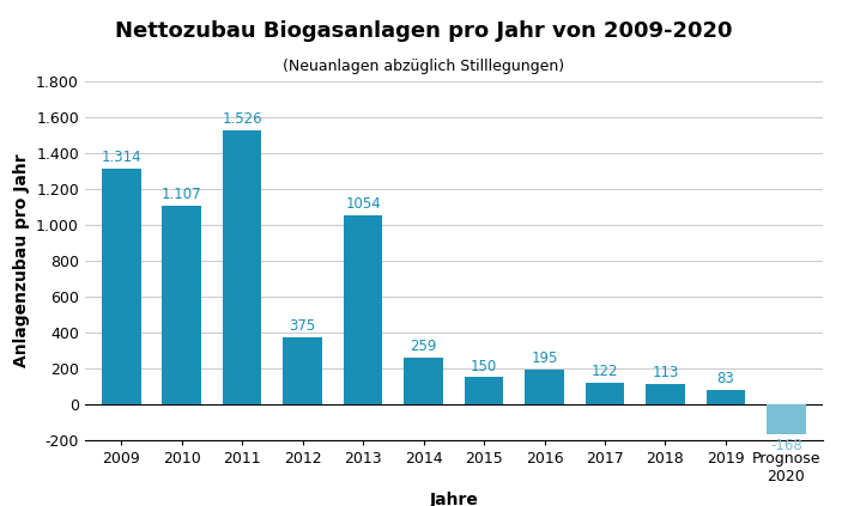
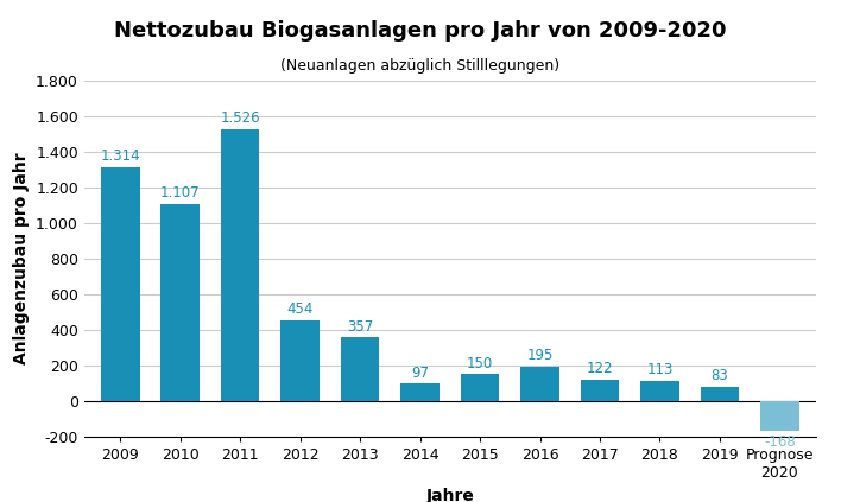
2012: 375 -> 454
2013: 1054 -> 357
2014: 259 -> 97
